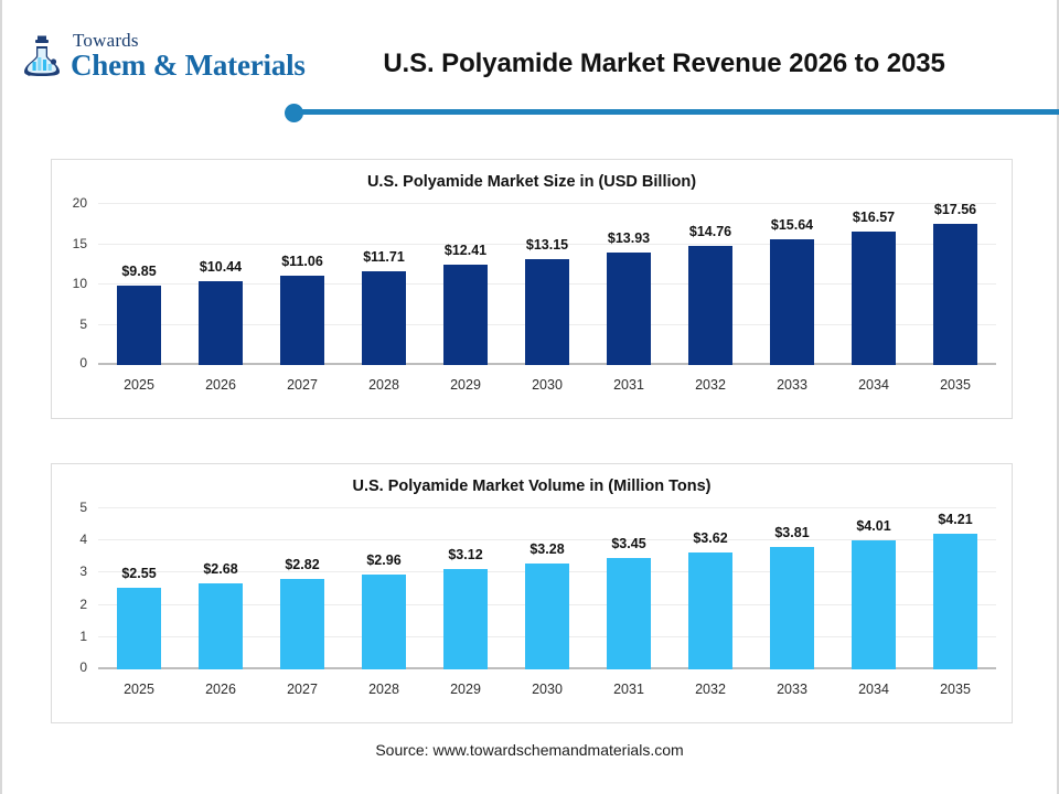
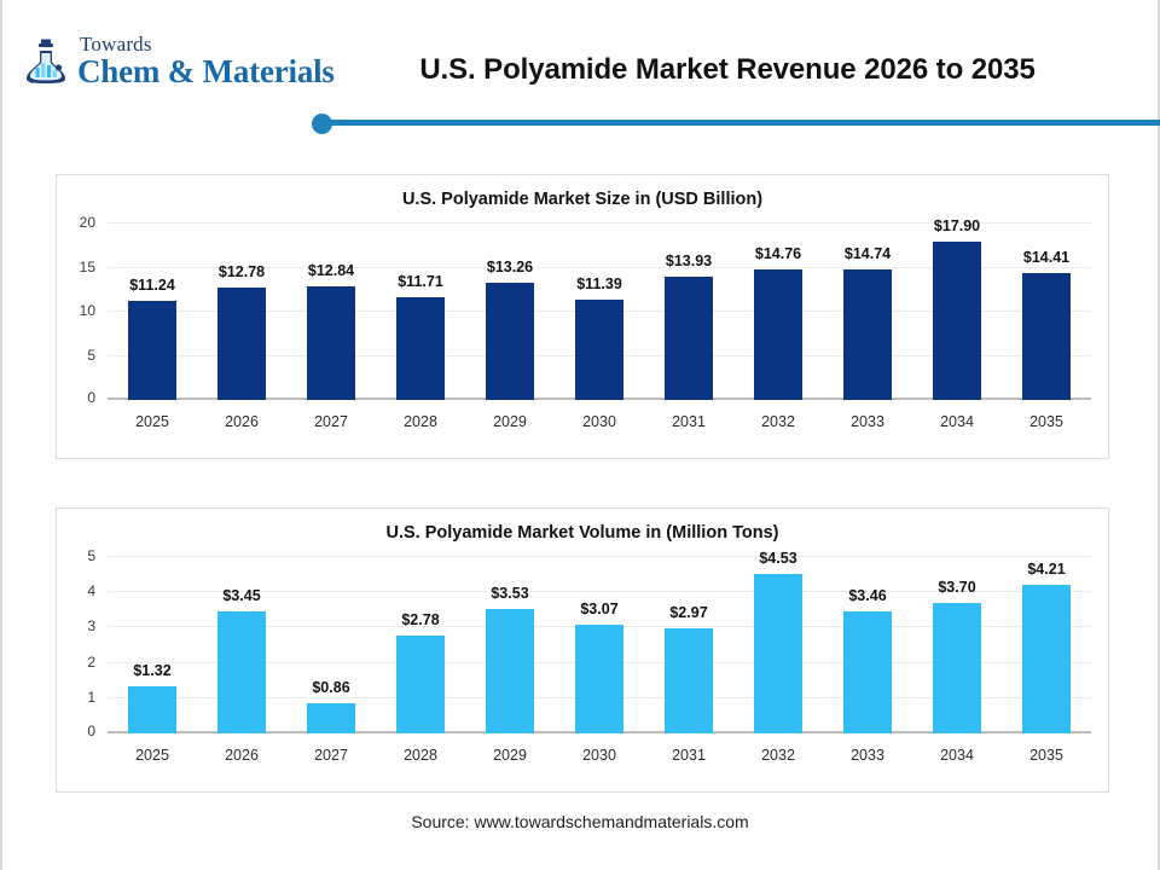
U.S. Polyamide Market Size in (USD Billion)/2025: $9.85 -> $11.24
U.S. Polyamide Market Size in (USD Billion)/2026: $10.44 -> $12.78
U.S. Polyamide Market Size in (USD Billion)/2027: $11.06 -> $12.84
U.S. Polyamide Market Size in (USD Billion)/2029: $12.41 -> $13.26
U.S. Polyamide Market Size in (USD Billion)/2030: $13.15 -> $11.39
U.S. Polyamide Market Size in (USD Billion)/2033: $15.64 -> $14.74
U.S. Polyamide Market Size in (USD Billion)/2034: $16.57 -> $17.90
U.S. Polyamide Market Size in (USD Billion)/2035: $17.56 -> $14.41
U.S. Polyamide Market Volume in (Million Tons)/2025: $2.55 -> $1.32
U.S. Polyamide Market Volume in (Million Tons)/2026: $2.68 -> $3.45
U.S. Polyamide Market Volume in (Million Tons)/2027: $2.82 -> $0.86
U.S. Polyamide Market Volume in (Million Tons)/2028: $2.96 -> $2.78
U.S. Polyamide Market Volume in (Million Tons)/2029: $3.12 -> $3.53
U.S. Polyamide Market Volume in (Million Tons)/2030: $3.28 -> $3.07
U.S. Polyamide Market Volume in (Million Tons)/2031: $3.45 -> $2.97
U.S. Polyamide Market Volume in (Million Tons)/2032: $3.62 -> $4.53
U.S. Polyamide Market Volume in (Million Tons)/2033: $3.81 -> $3.46
U.S. Polyamide Market Volume in (Million Tons)/2034: $4.01 -> $3.70
